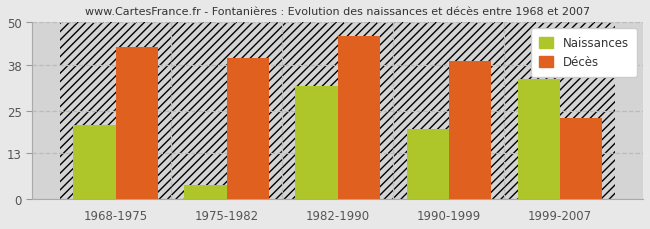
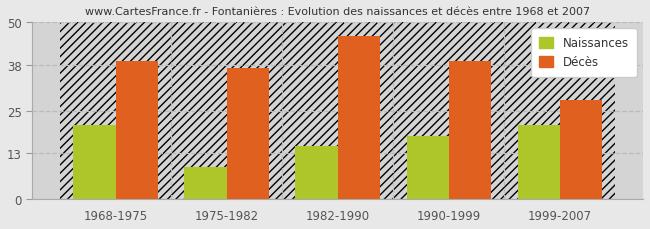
Décès/1968-1975: 43 -> 39
Naissances/1975-1982: 4 -> 9
Décès/1975-1982: 40 -> 37
Naissances/1982-1990: 32 -> 15
Naissances/1990-1999: 20 -> 18
Naissances/1999-2007: 34 -> 21
Décès/1999-2007: 23 -> 28
